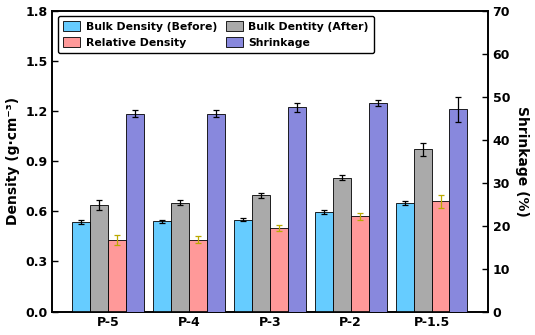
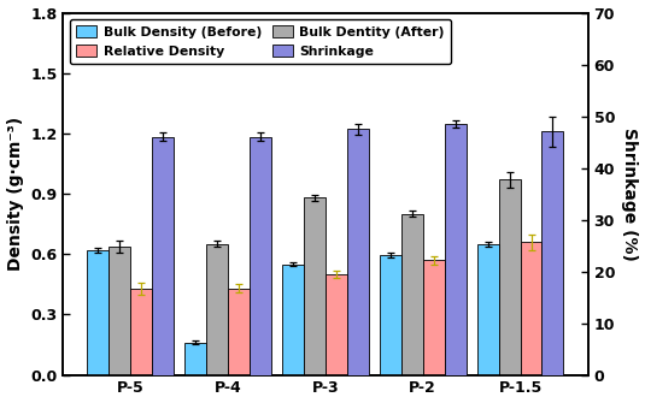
Bulk Density (Before)/P-5: 0.54 -> 0.62
Bulk Density (Before)/P-4: 0.54 -> 0.16
Bulk Dentity (After)/P-3: 0.69 -> 0.88
